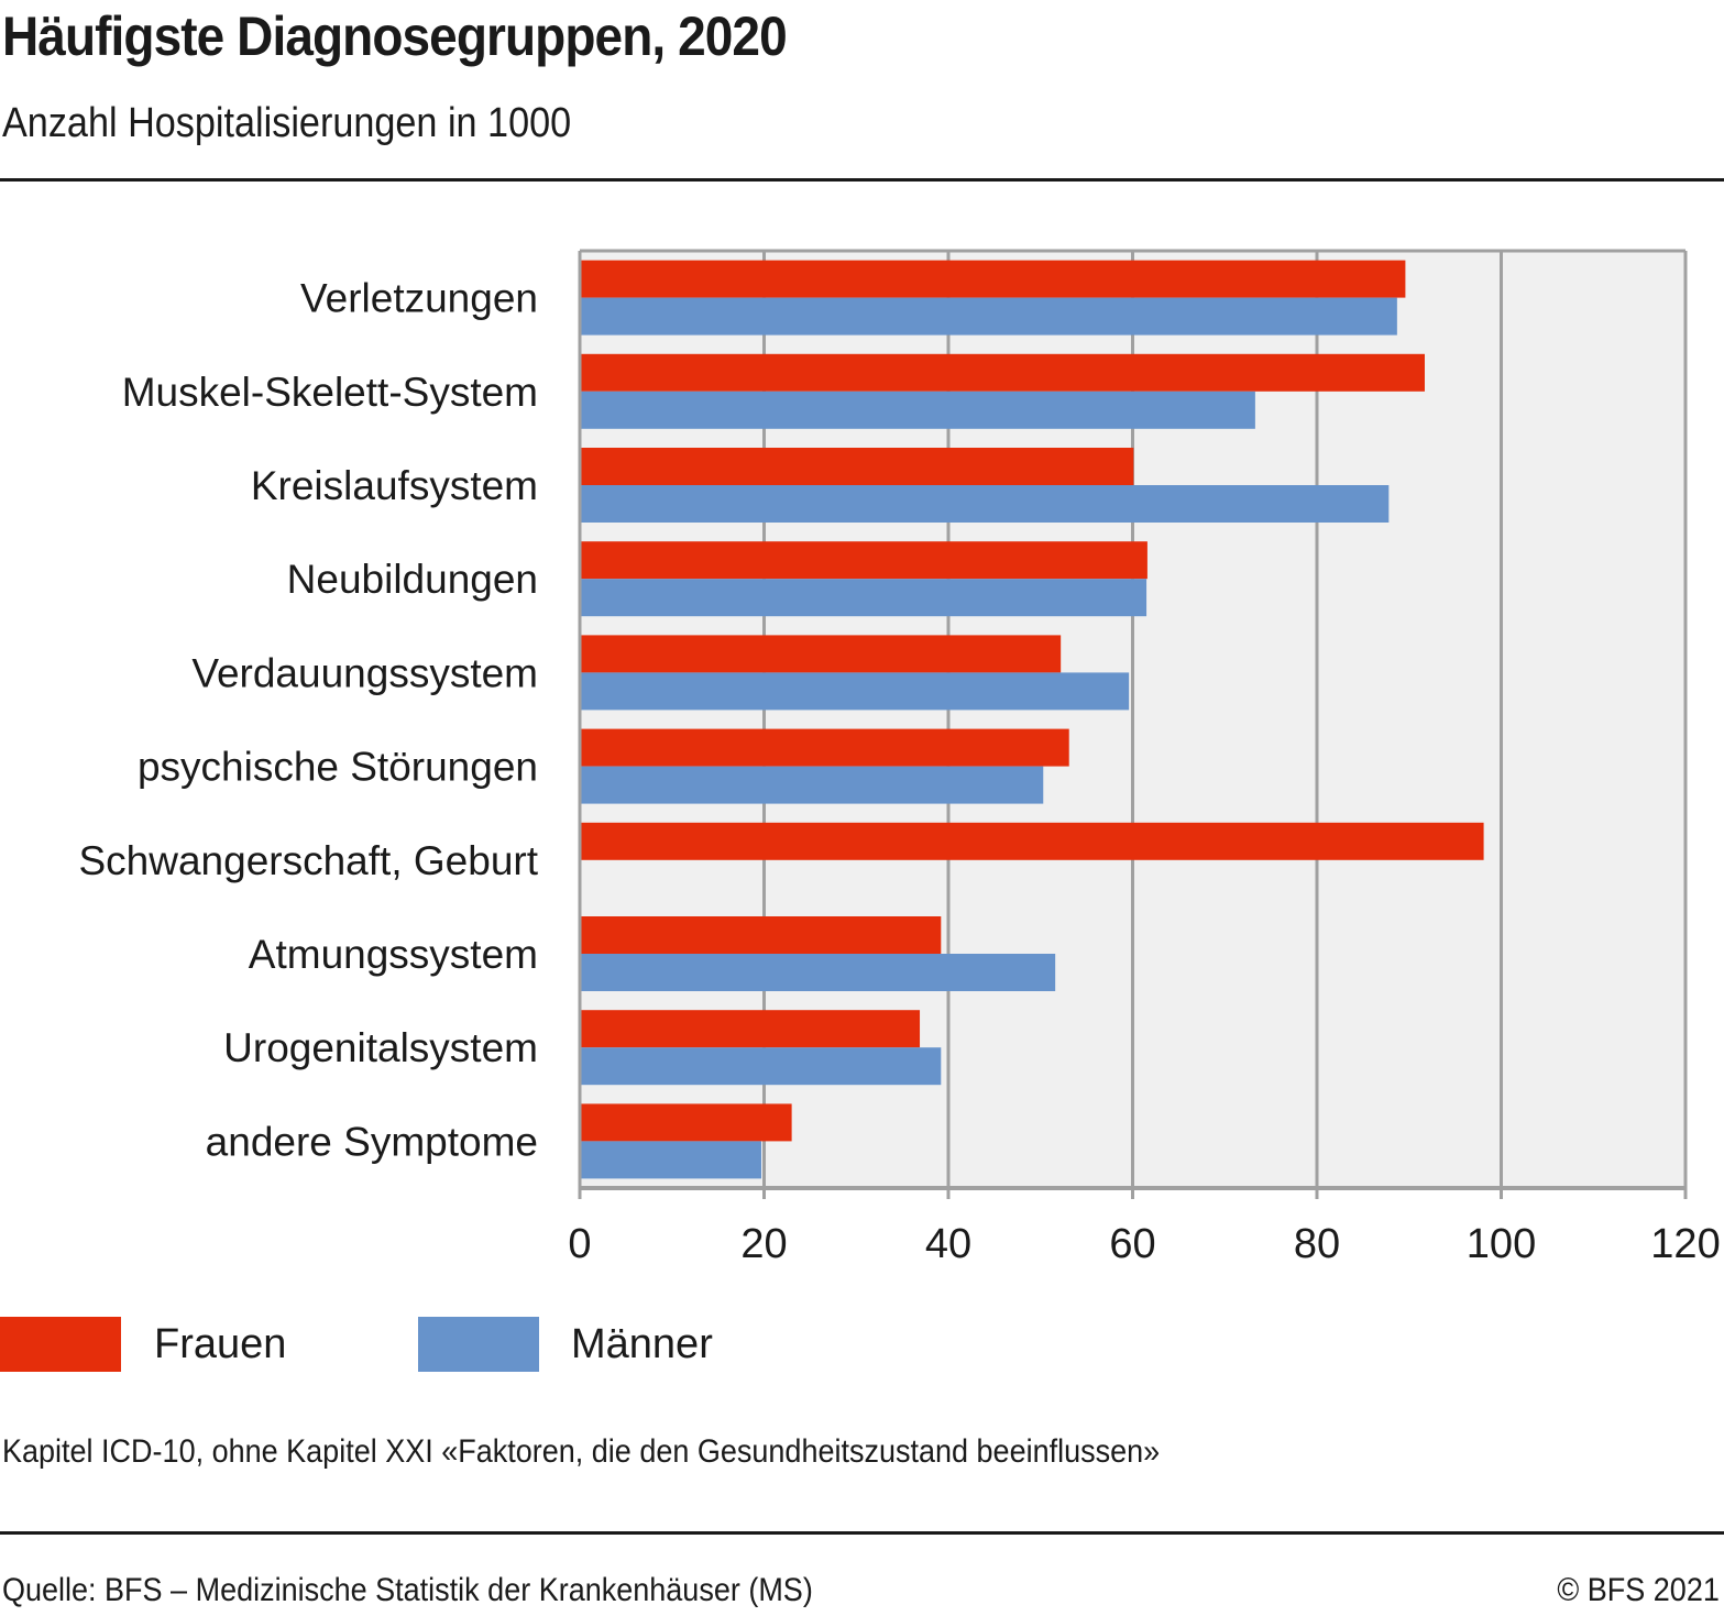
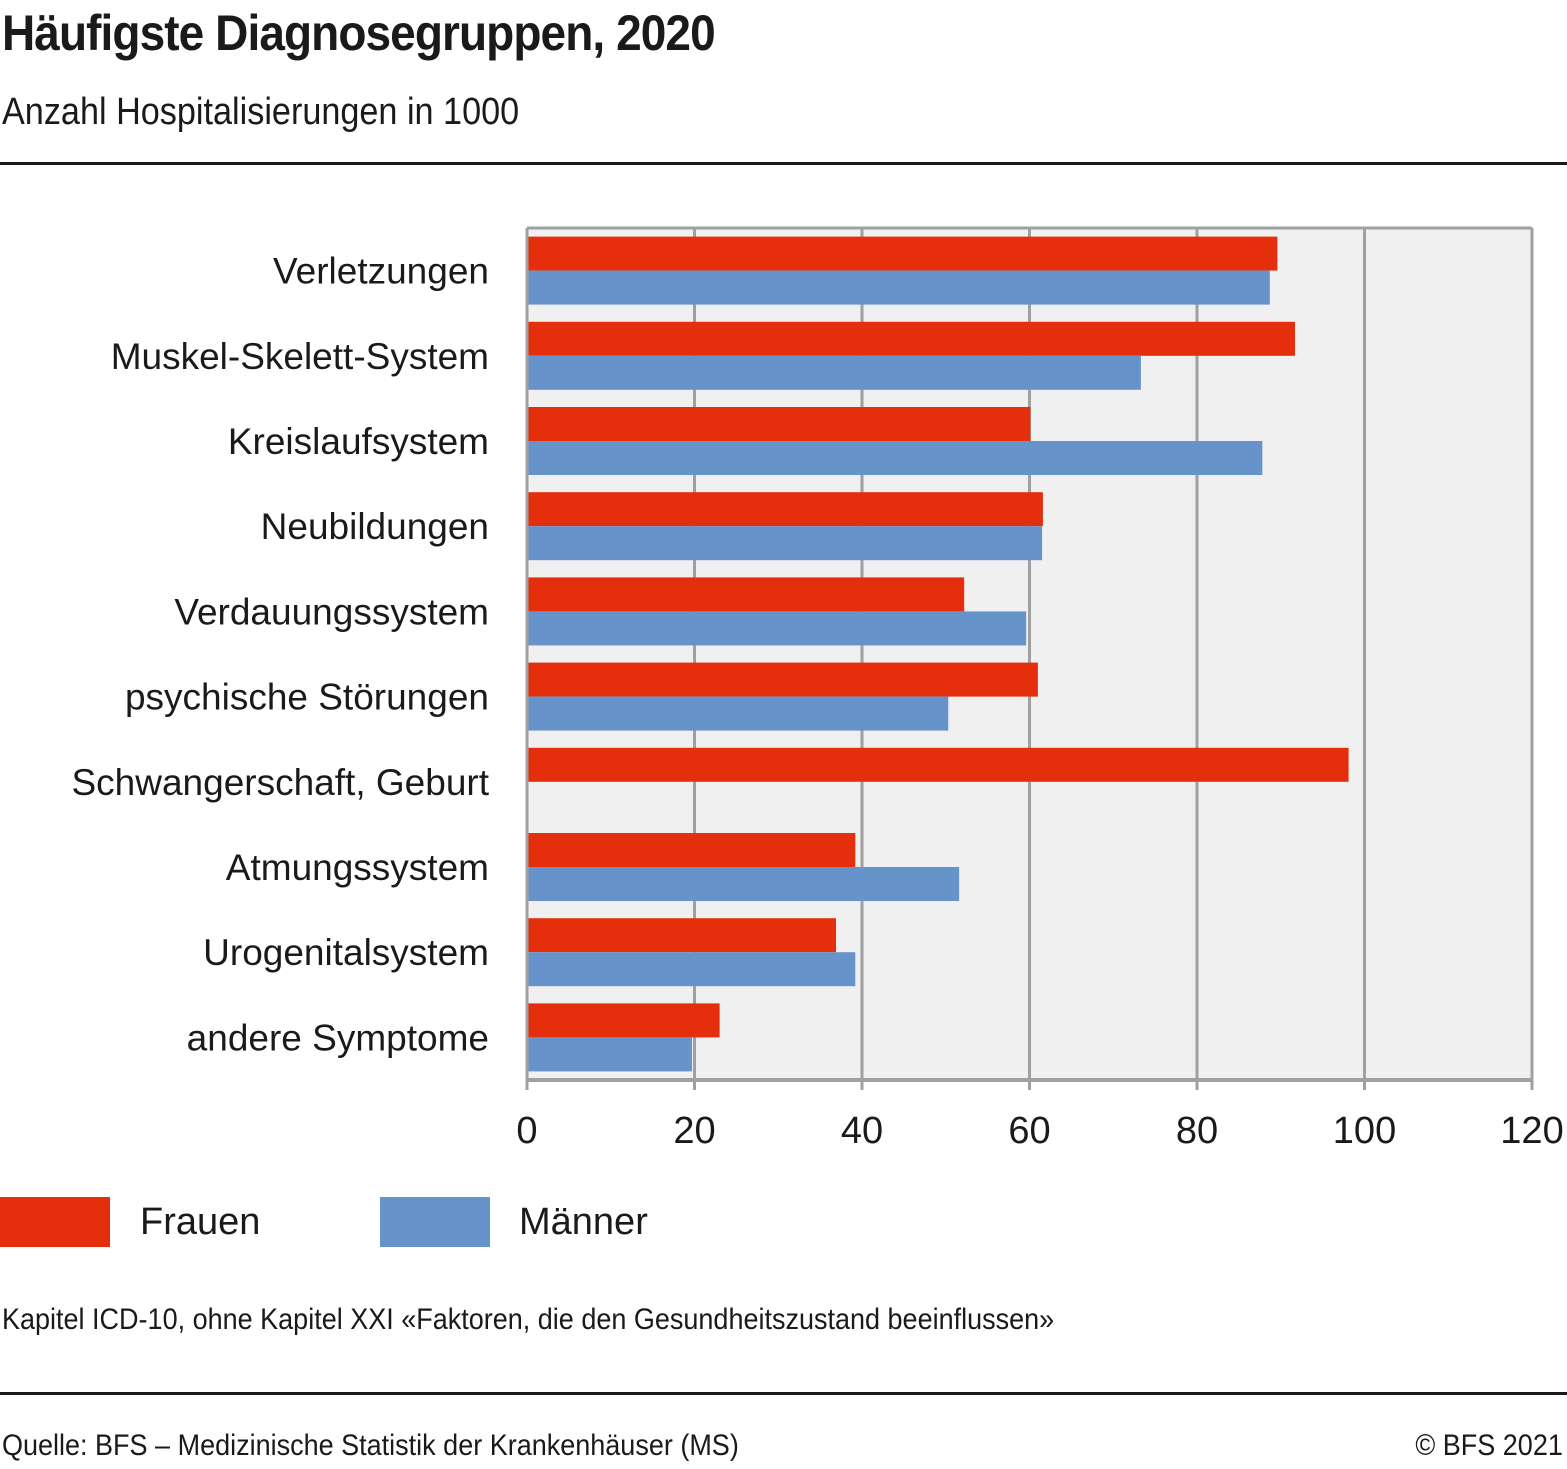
Frauen/psychische Störungen: 53 -> 61
